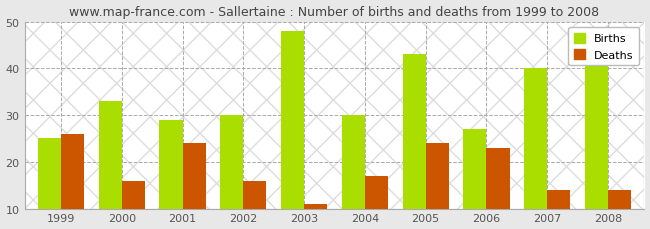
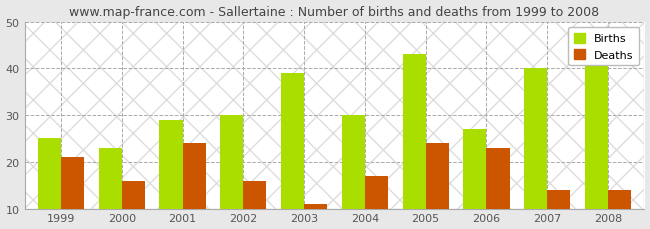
Deaths/1999: 26 -> 21
Births/2000: 33 -> 23
Births/2003: 48 -> 39
